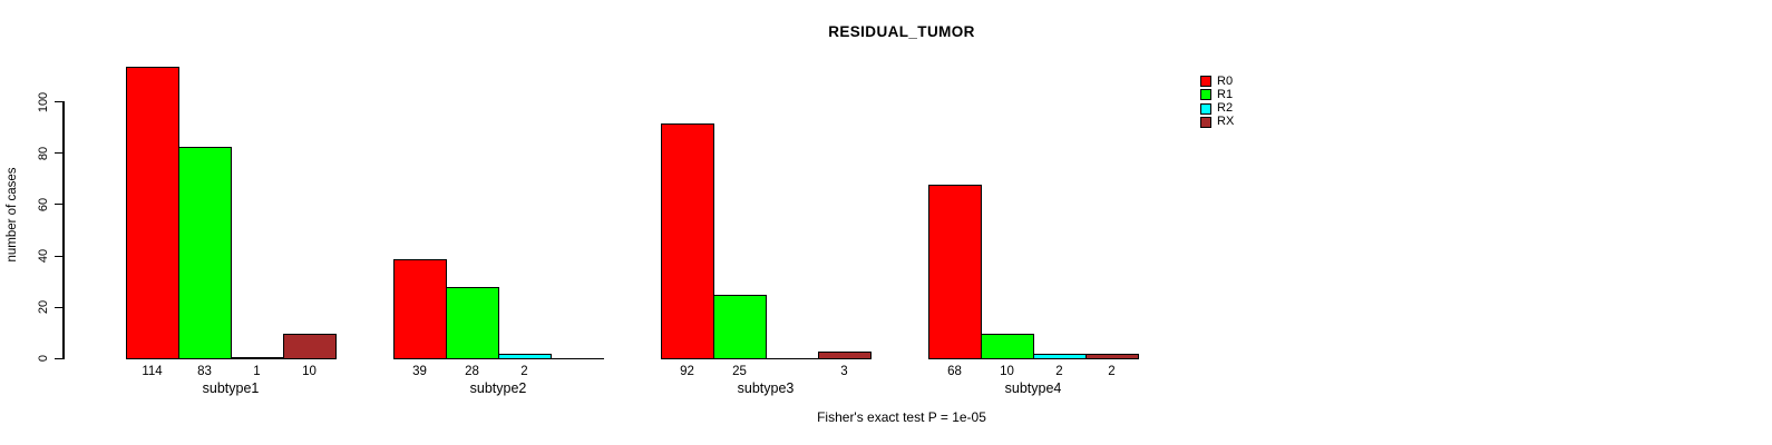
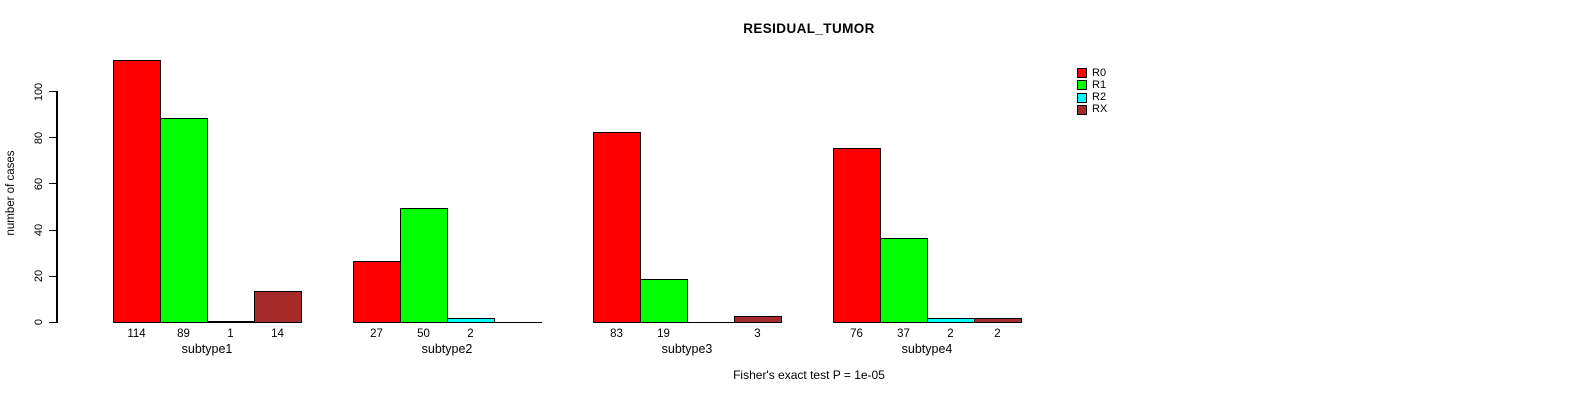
R1/subtype1: 83 -> 89
RX/subtype1: 10 -> 14
R0/subtype2: 39 -> 27
R1/subtype2: 28 -> 50
R0/subtype3: 92 -> 83
R1/subtype3: 25 -> 19
R0/subtype4: 68 -> 76
R1/subtype4: 10 -> 37
